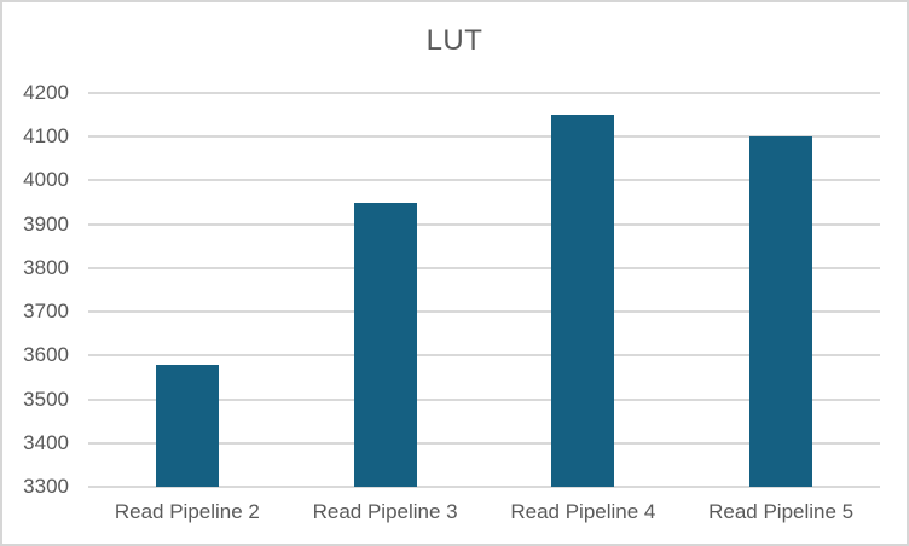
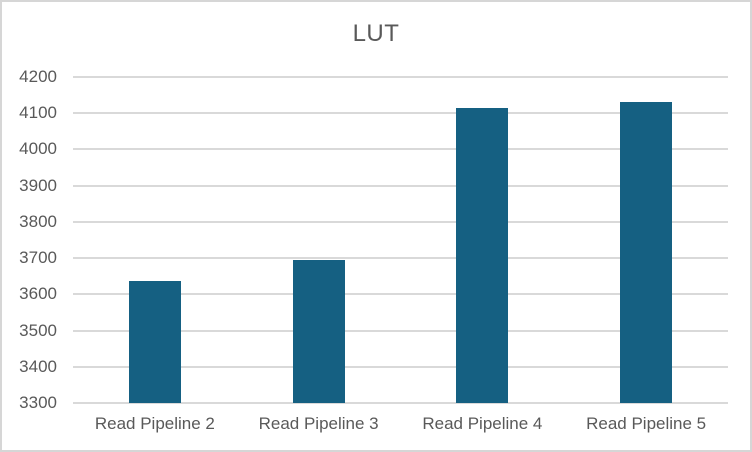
Read Pipeline 2: 3580 -> 3640
Read Pipeline 3: 3950 -> 3690
Read Pipeline 4: 4150 -> 4110
Read Pipeline 5: 4100 -> 4130
